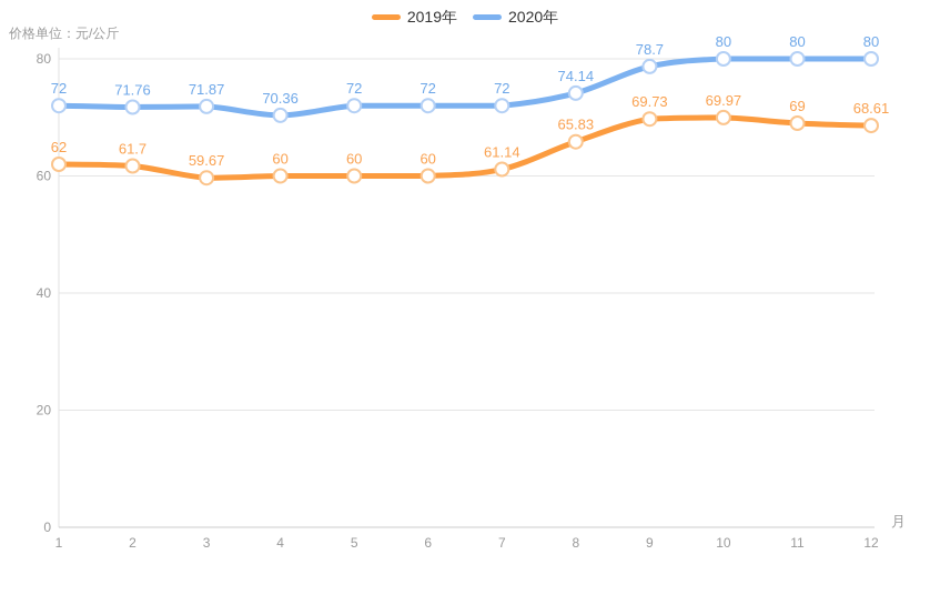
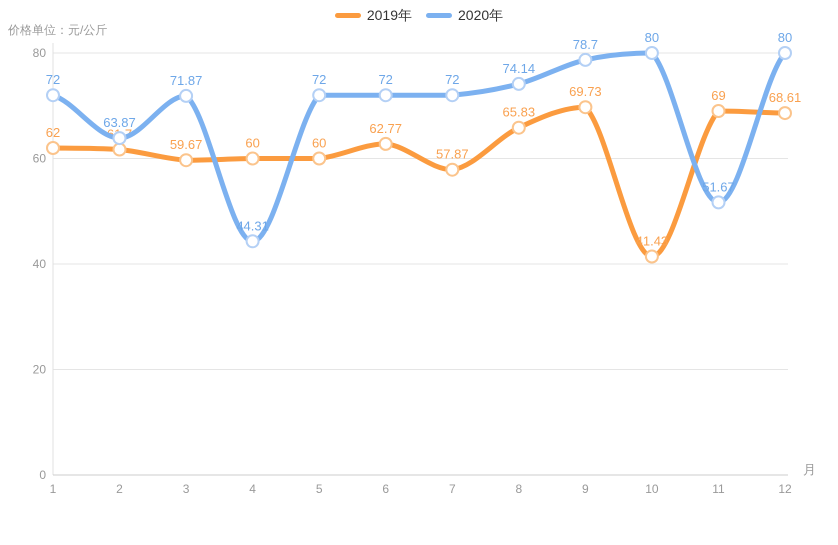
2020年/2: 71.76 -> 63.87
2020年/4: 70.36 -> 44.31
2019年/6: 60 -> 62.77
2019年/7: 61.14 -> 57.87
2019年/10: 69.97 -> 41.43
2020年/11: 80 -> 51.67
